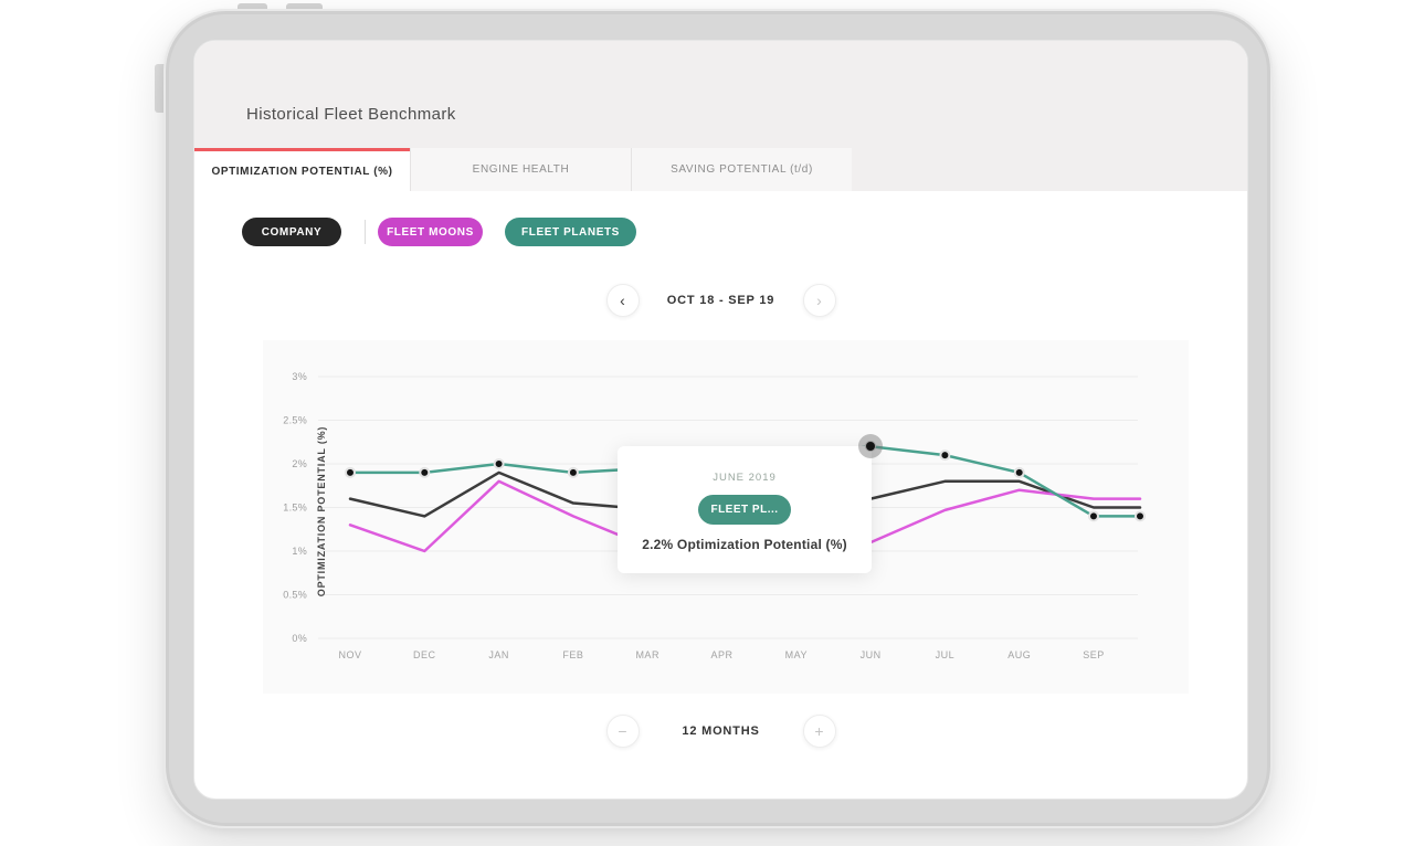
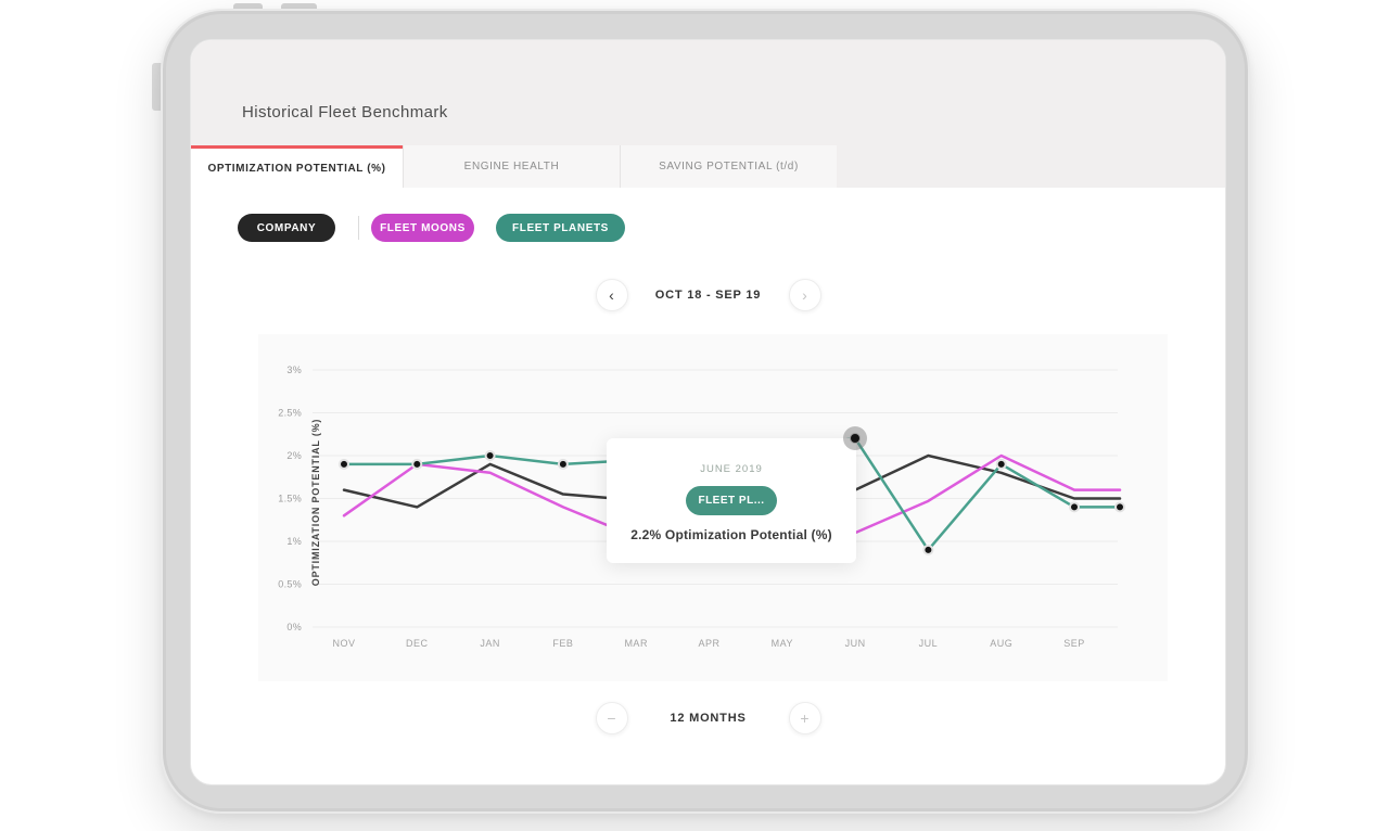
FLEET MOONS/DEC: 1.0% -> 1.9%
COMPANY/JUL: 1.8% -> 2.0%
FLEET PLANETS/JUL: 2.1% -> 0.9%
FLEET MOONS/AUG: 1.7% -> 2.0%
